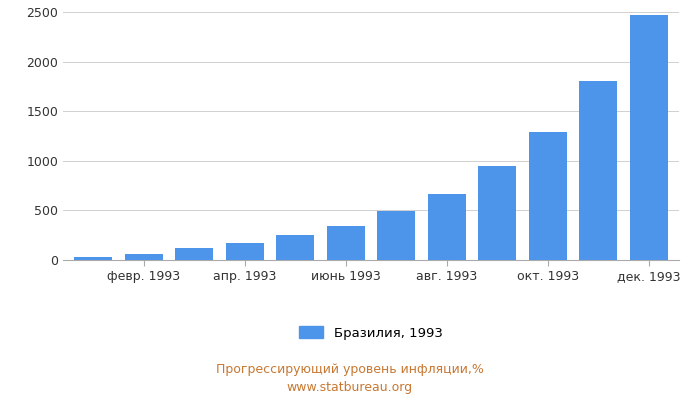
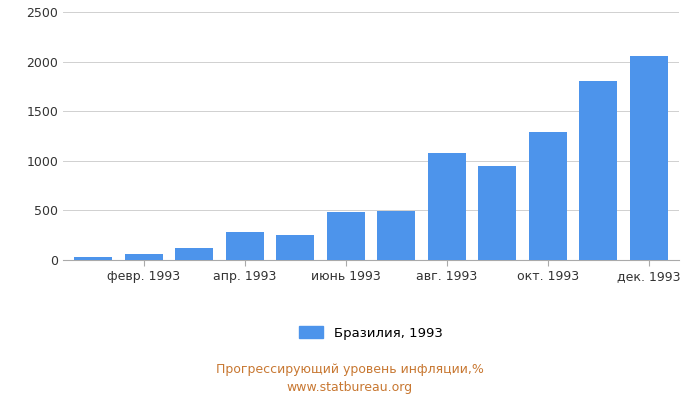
апр. 1993: 170 -> 280
июнь 1993: 340 -> 480
авг. 1993: 670 -> 1080
дек. 1993: 2470 -> 2060
